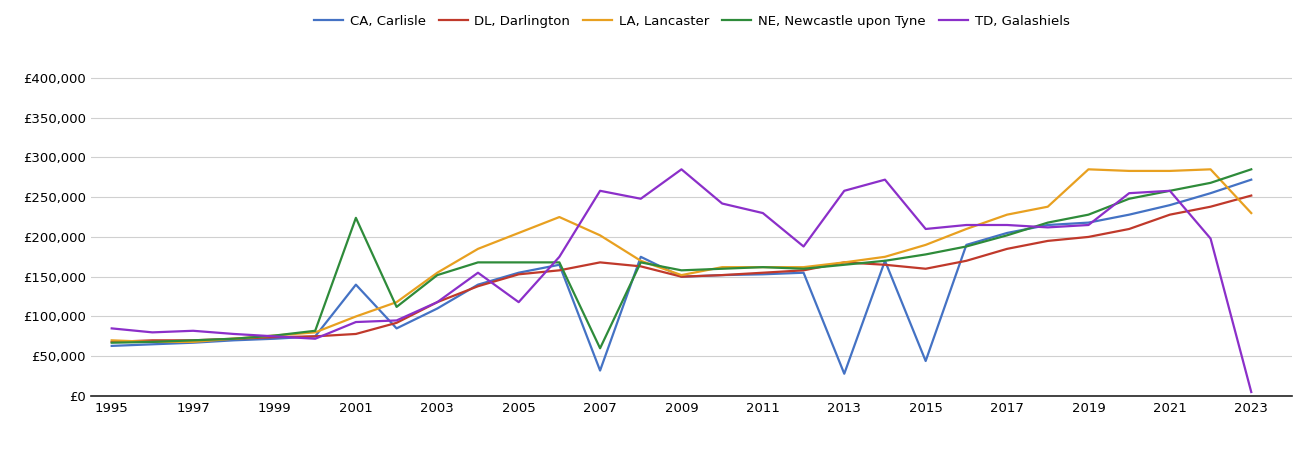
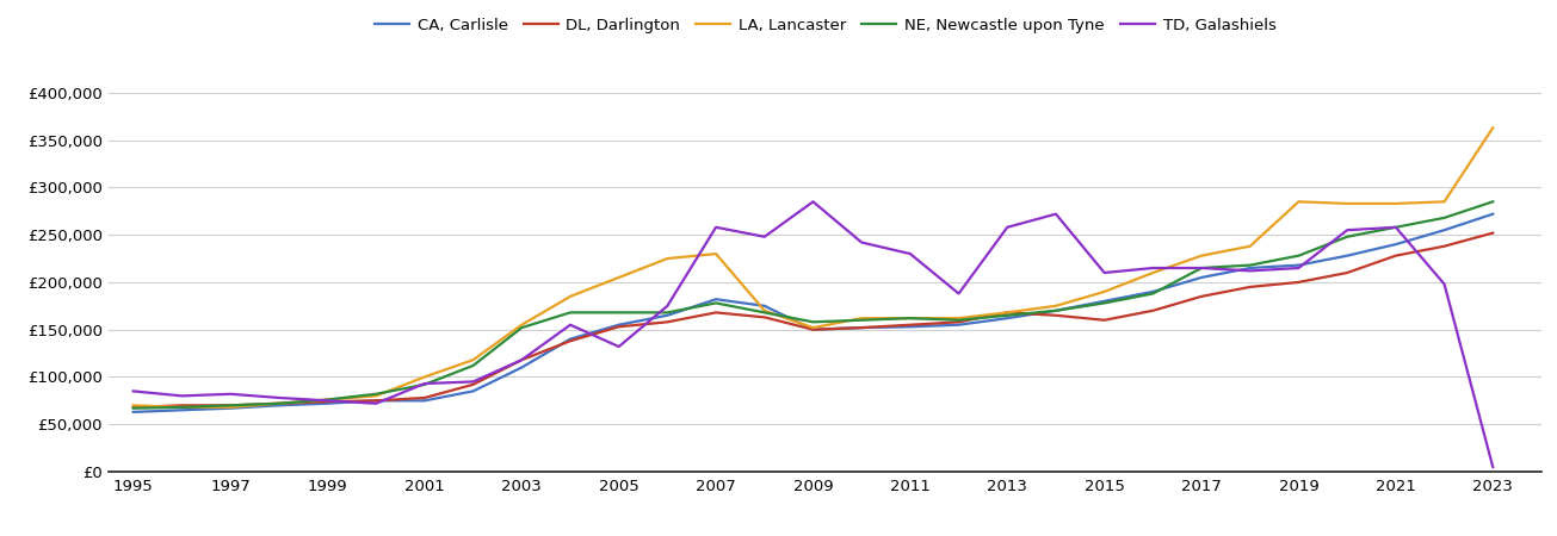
CA, Carlisle/2001: £140,000 -> £75,000
NE, Newcastle upon Tyne/2001: £224,000 -> £92,000
TD, Galashiels/2005: £118,000 -> £132,000
CA, Carlisle/2007: £32,000 -> £182,000
LA, Lancaster/2007: £202,000 -> £230,000
NE, Newcastle upon Tyne/2007: £60,000 -> £178,000
CA, Carlisle/2013: £28,000 -> £162,000
CA, Carlisle/2015: £44,000 -> £180,000
NE, Newcastle upon Tyne/2017: £202,000 -> £215,000
LA, Lancaster/2023: £230,000 -> £363,000
